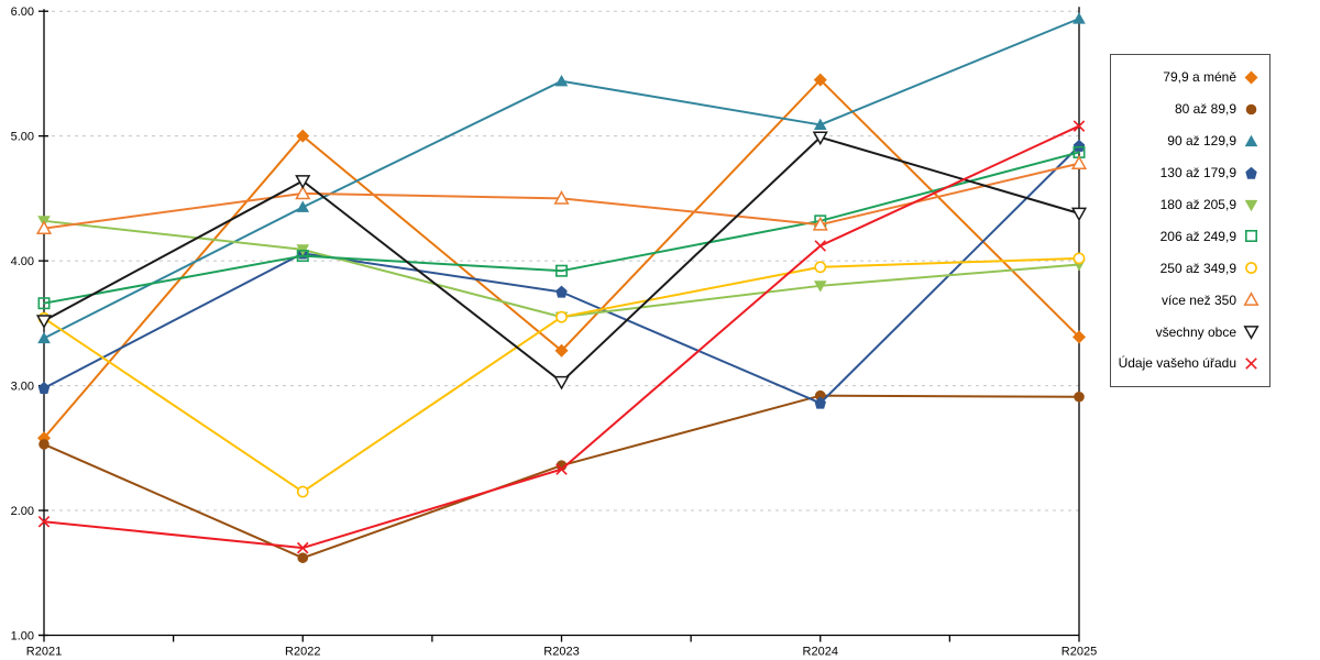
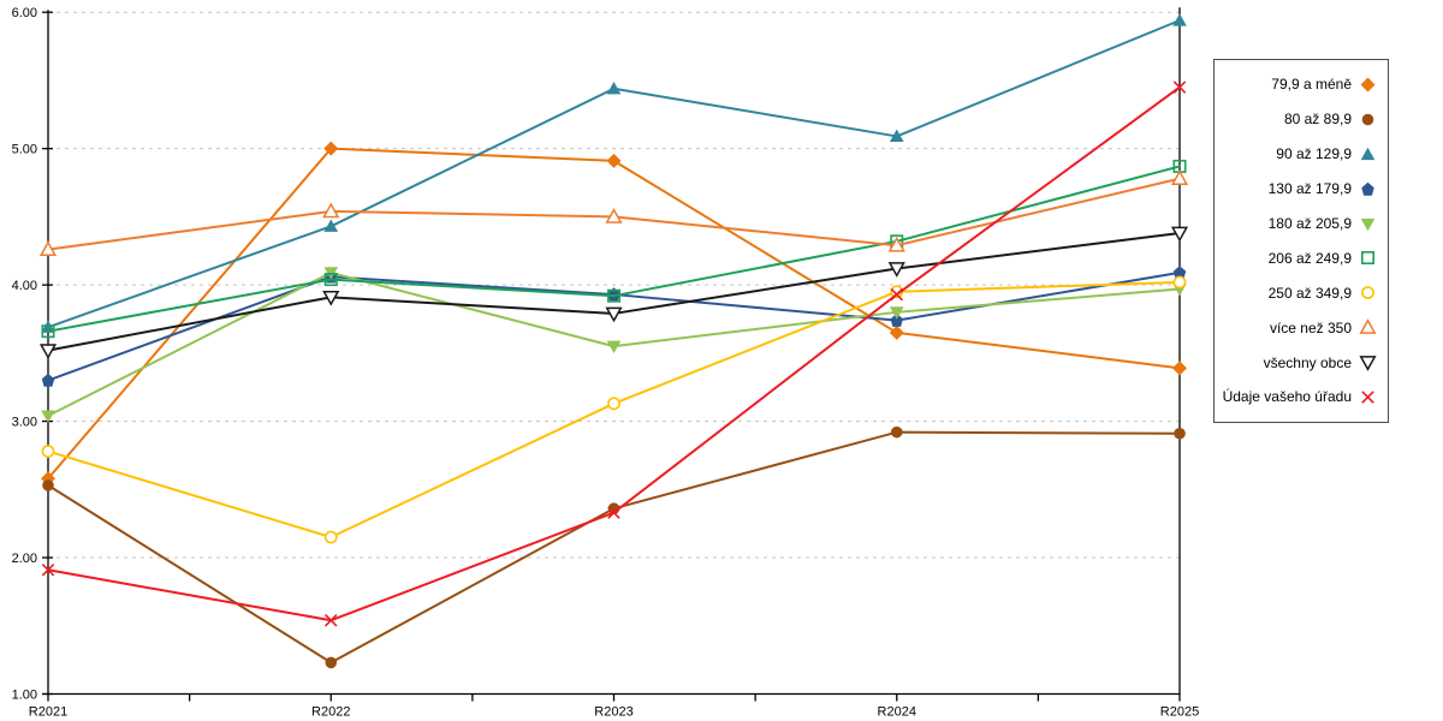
90 až 129,9/R2021: 3.38 -> 3.69
130 až 179,9/R2021: 2.98 -> 3.30
180 až 205,9/R2021: 4.32 -> 3.04
250 až 349,9/R2021: 3.54 -> 2.78
80 až 89,9/R2022: 1.62 -> 1.23
všechny obce/R2022: 4.64 -> 3.91
Údaje vašeho úřadu/R2022: 1.70 -> 1.54
79,9 a méně/R2023: 3.28 -> 4.91
130 až 179,9/R2023: 3.75 -> 3.93
250 až 349,9/R2023: 3.55 -> 3.13
všechny obce/R2023: 3.03 -> 3.79
79,9 a méně/R2024: 5.45 -> 3.65
130 až 179,9/R2024: 2.86 -> 3.74
všechny obce/R2024: 4.99 -> 4.12
Údaje vašeho úřadu/R2024: 4.12 -> 3.93
130 až 179,9/R2025: 4.92 -> 4.09
Údaje vašeho úřadu/R2025: 5.08 -> 5.45
